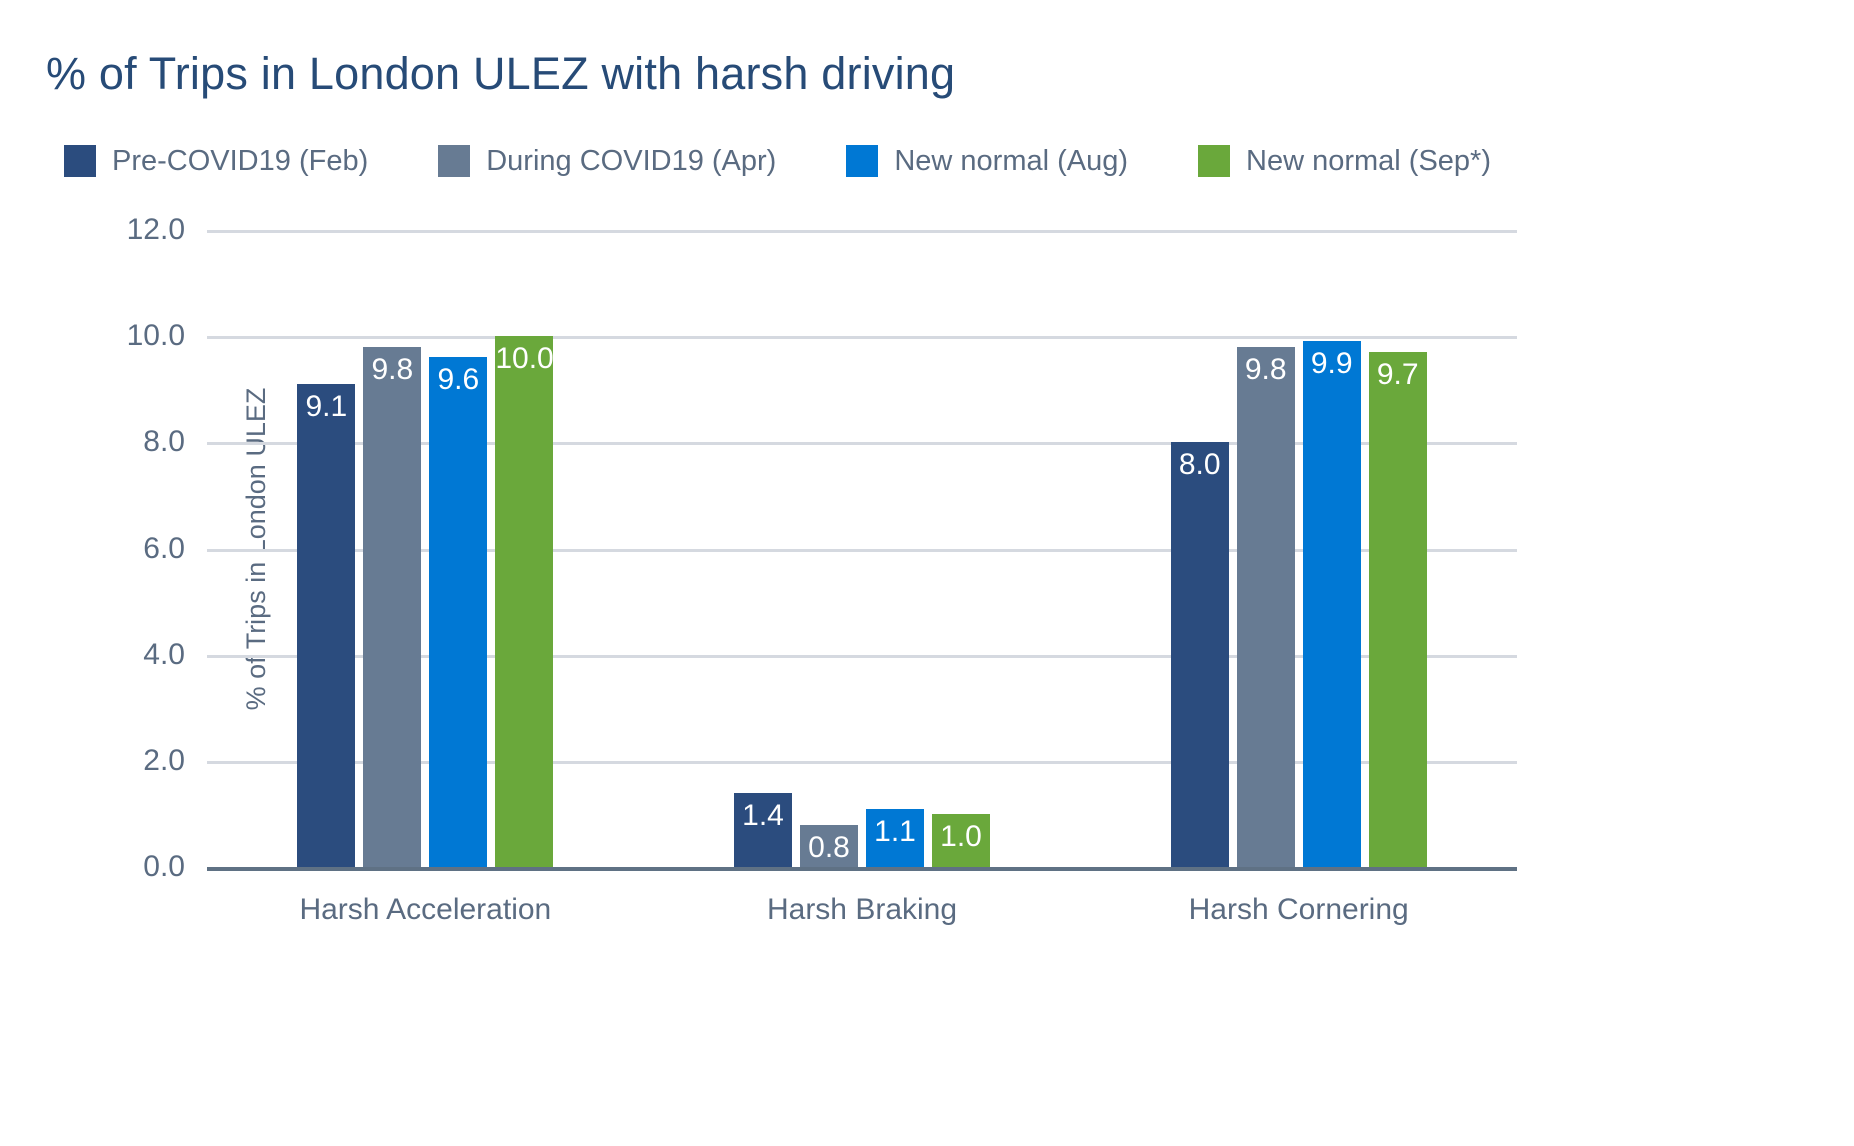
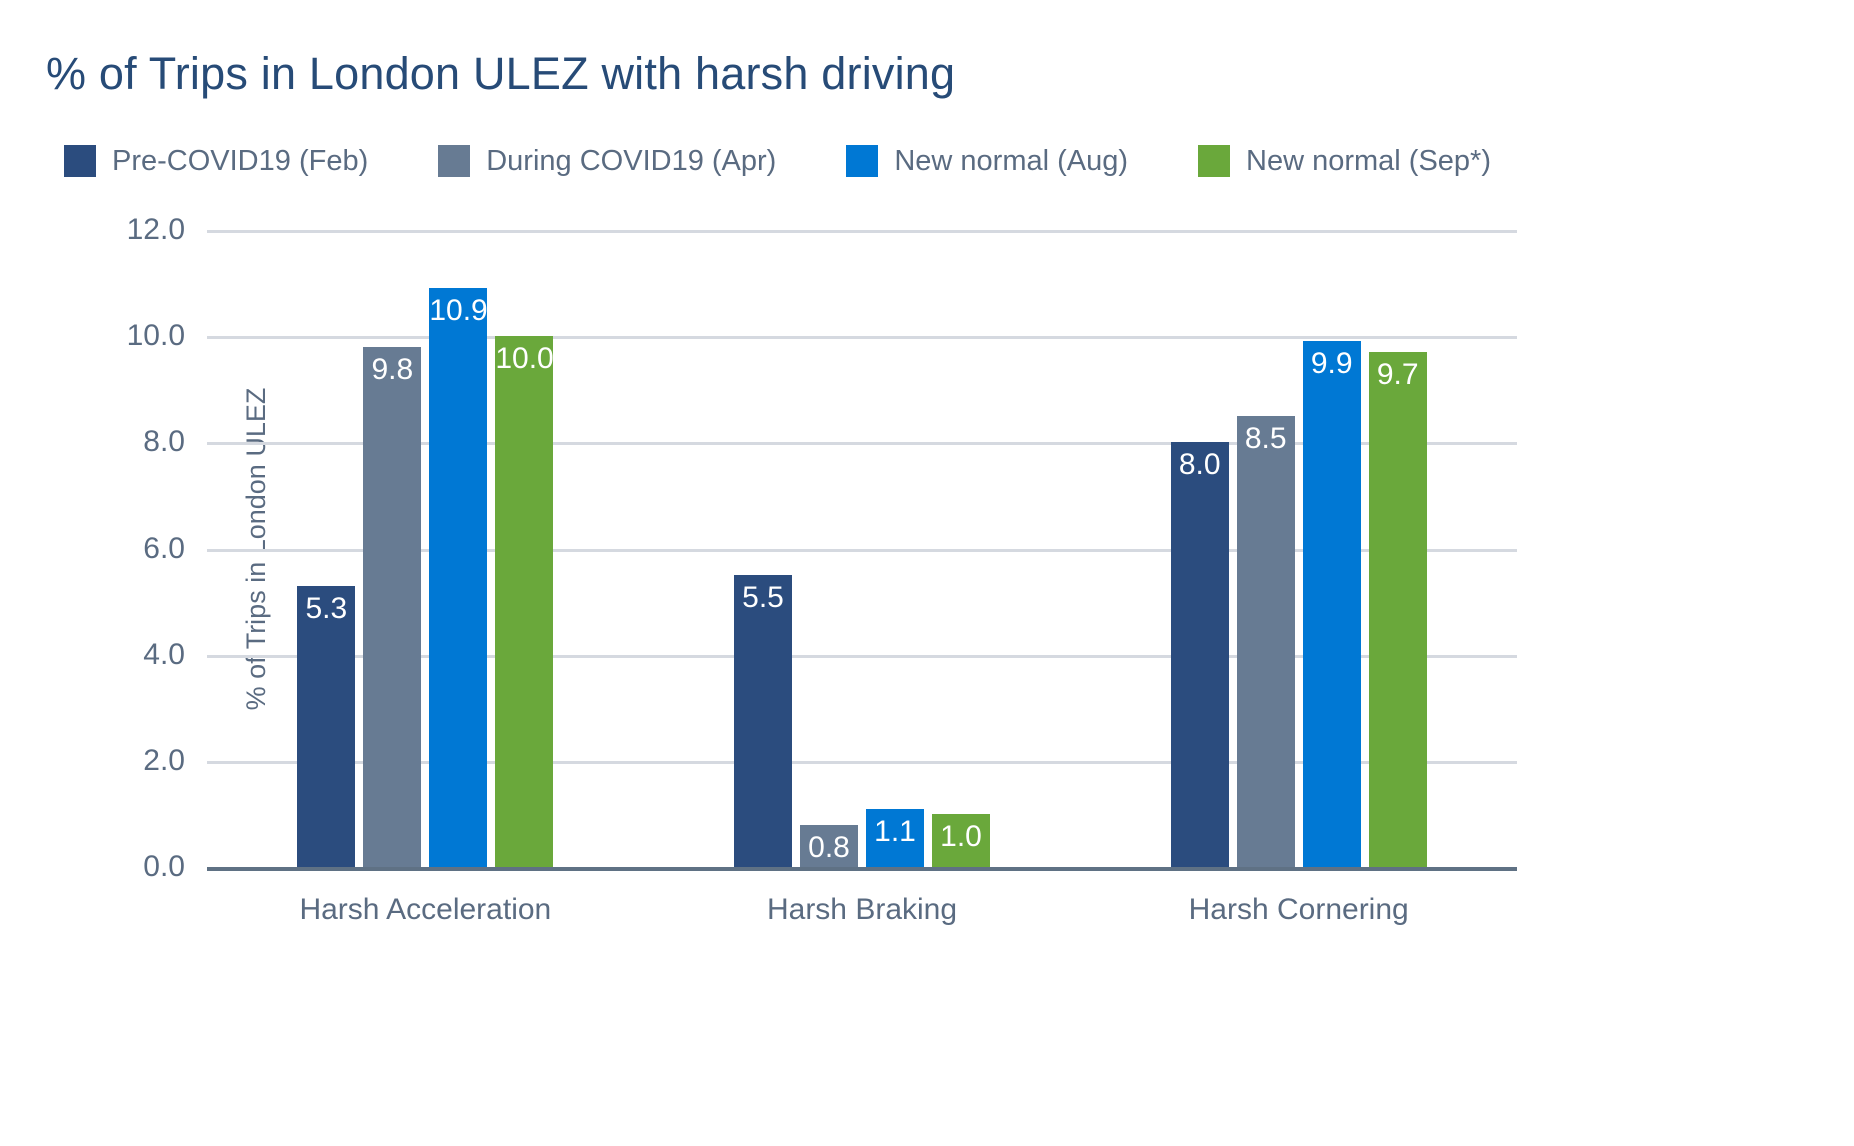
Pre-COVID19 (Feb)/Harsh Acceleration: 9.1 -> 5.3
New normal (Aug)/Harsh Acceleration: 9.6 -> 10.9
Pre-COVID19 (Feb)/Harsh Braking: 1.4 -> 5.5
During COVID19 (Apr)/Harsh Cornering: 9.8 -> 8.5
